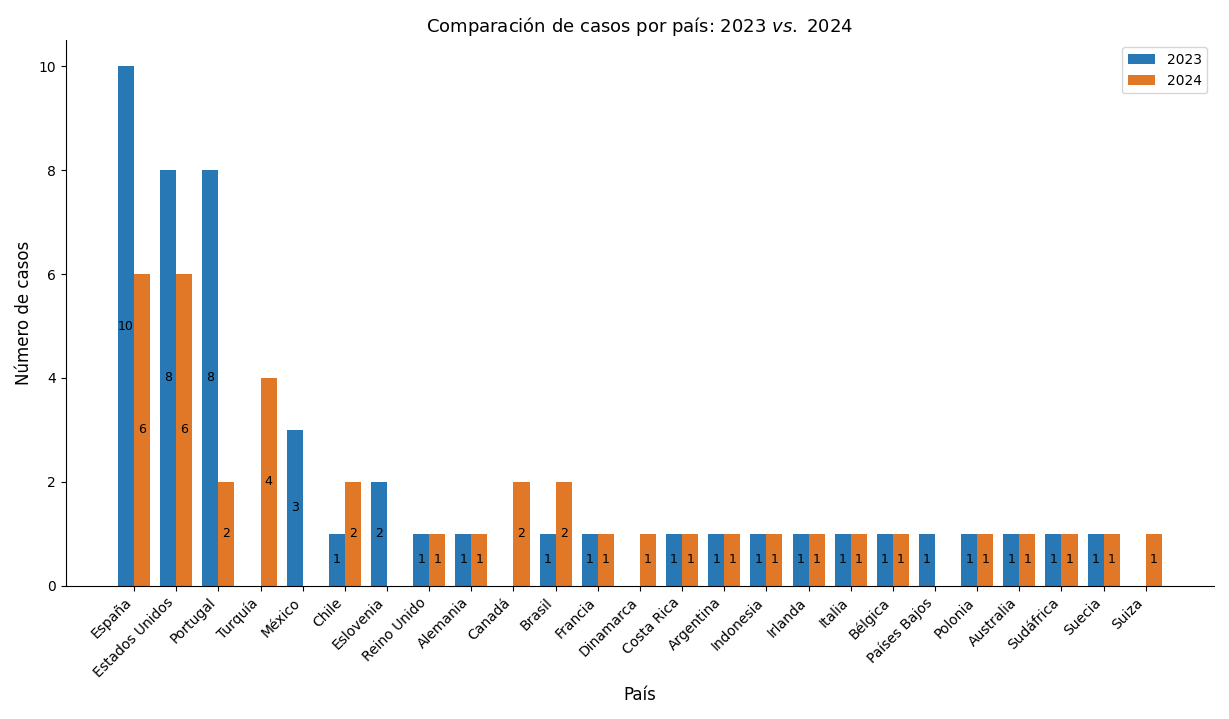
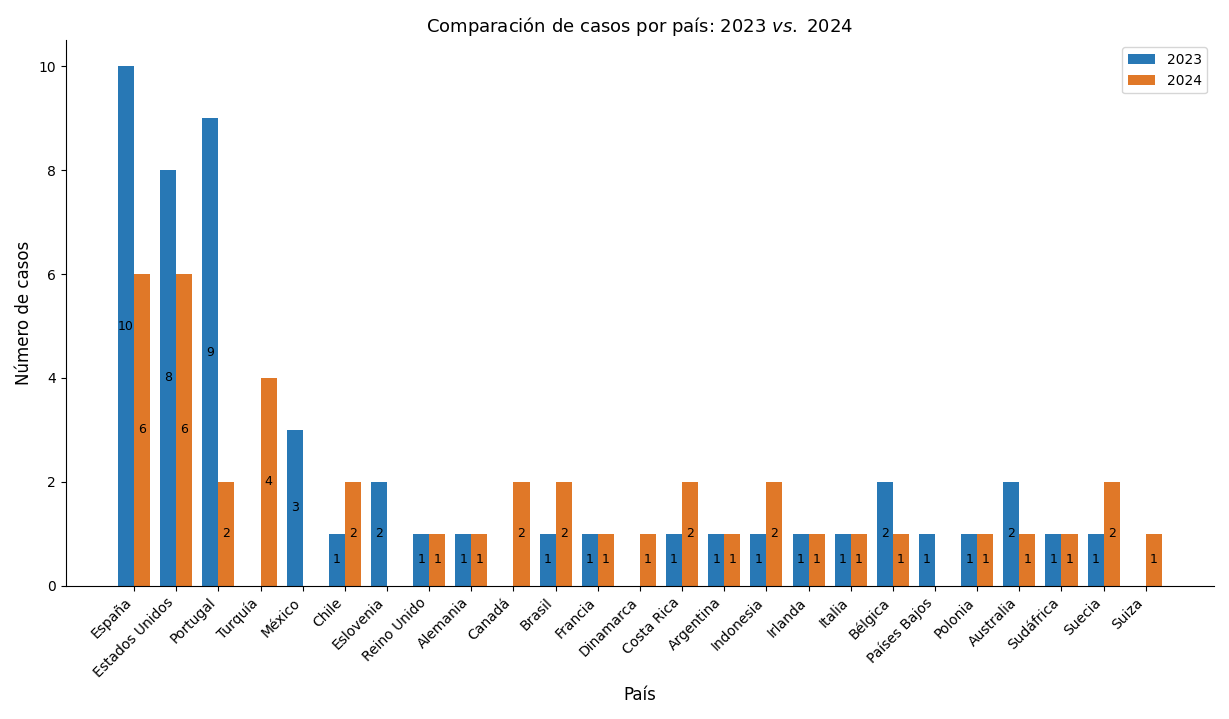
2023/Portugal: 8 -> 9
2024/Costa Rica: 1 -> 2
2024/Indonesia: 1 -> 2
2023/Bélgica: 1 -> 2
2023/Australia: 1 -> 2
2024/Suecia: 1 -> 2
